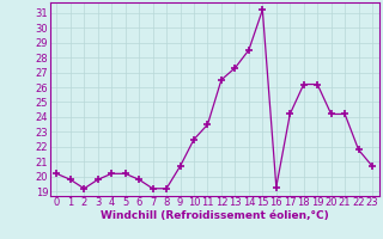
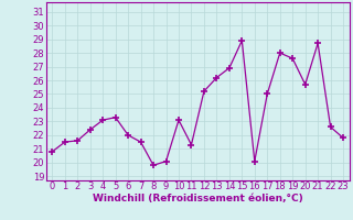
0: 20.2 -> 20.8
1: 19.8 -> 21.5
2: 19.2 -> 21.6
3: 19.8 -> 22.4
4: 20.2 -> 23.1
5: 20.2 -> 23.3
6: 19.8 -> 22.0
7: 19.2 -> 21.5
8: 19.2 -> 19.8
9: 20.7 -> 20.1
10: 22.5 -> 23.1
11: 23.5 -> 21.3
12: 26.5 -> 25.2
13: 27.3 -> 26.2
14: 28.5 -> 26.9
15: 31.2 -> 28.9
16: 19.3 -> 20.1
17: 24.2 -> 25.0
18: 26.2 -> 28.0
19: 26.2 -> 27.6
20: 24.2 -> 25.7
21: 24.2 -> 28.7
22: 21.8 -> 22.6
23: 20.7 -> 21.8
